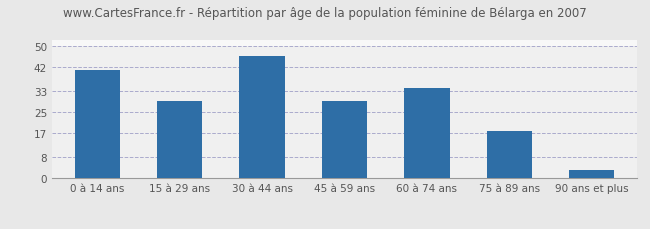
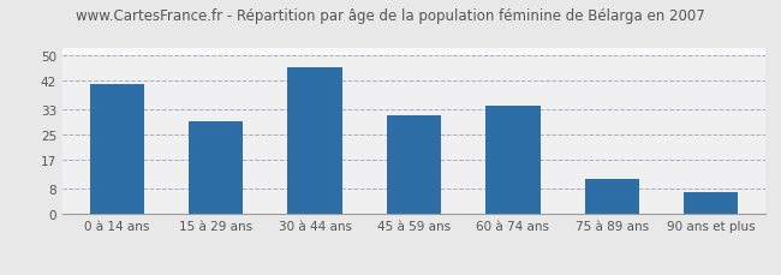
45 à 59 ans: 29 -> 31
75 à 89 ans: 18 -> 11
90 ans et plus: 3 -> 7
